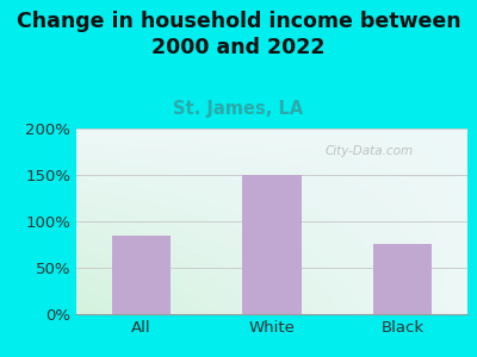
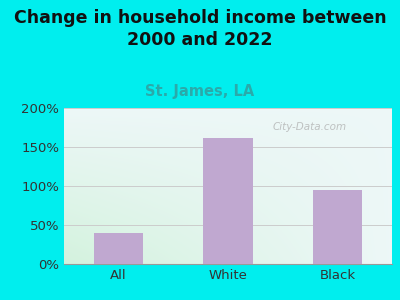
All: 84% -> 40%
White: 150% -> 162%
Black: 76% -> 95%
